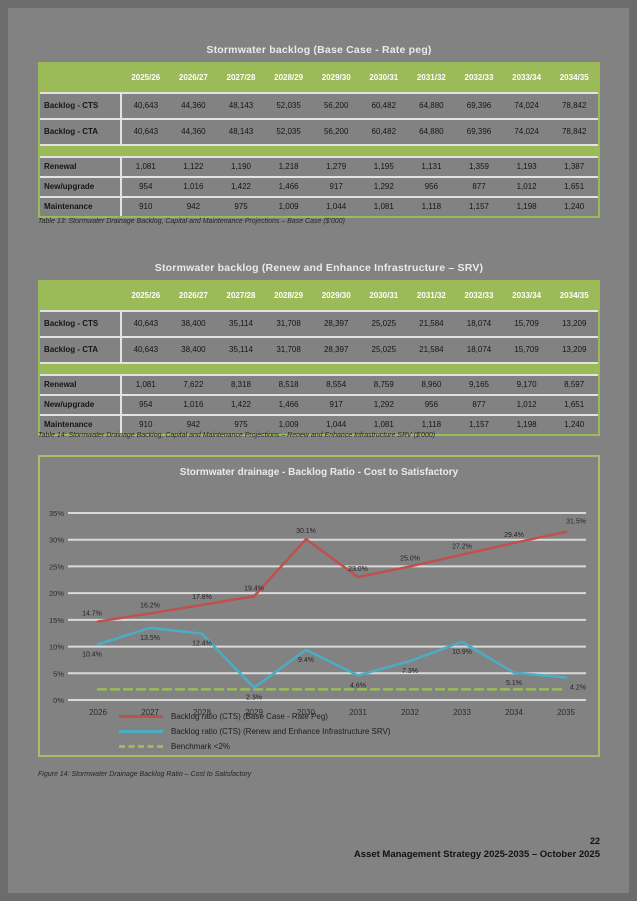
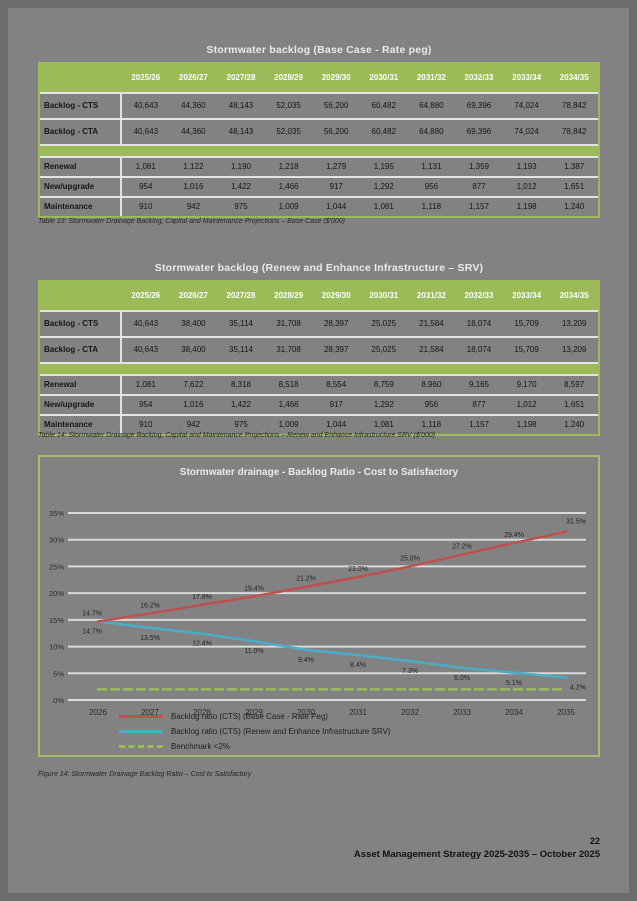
Backlog ratio (CTS) (Renew and Enhance Infrastructure SRV)/2026: 10.4% -> 14.7%
Backlog ratio (CTS) (Renew and Enhance Infrastructure SRV)/2029: 2.3% -> 11.0%
Backlog ratio (CTS) (Base Case - Rate Peg)/2030: 30.1% -> 21.2%
Backlog ratio (CTS) (Renew and Enhance Infrastructure SRV)/2031: 4.6% -> 8.4%
Backlog ratio (CTS) (Renew and Enhance Infrastructure SRV)/2033: 10.9% -> 6.0%
